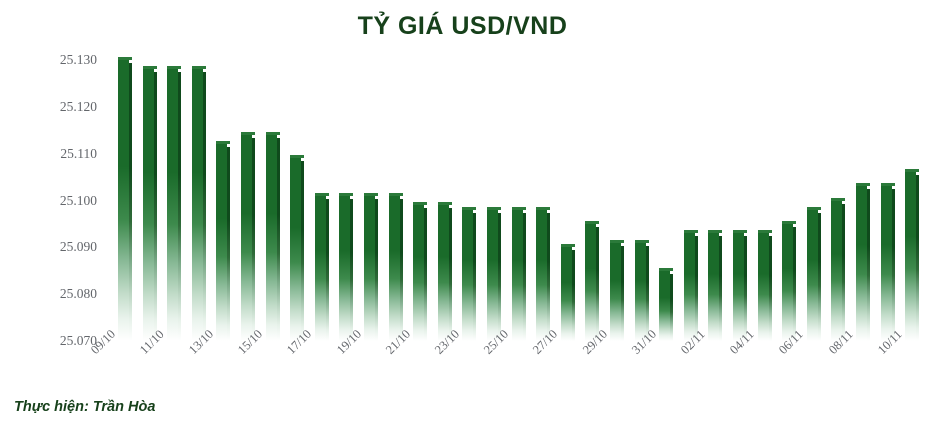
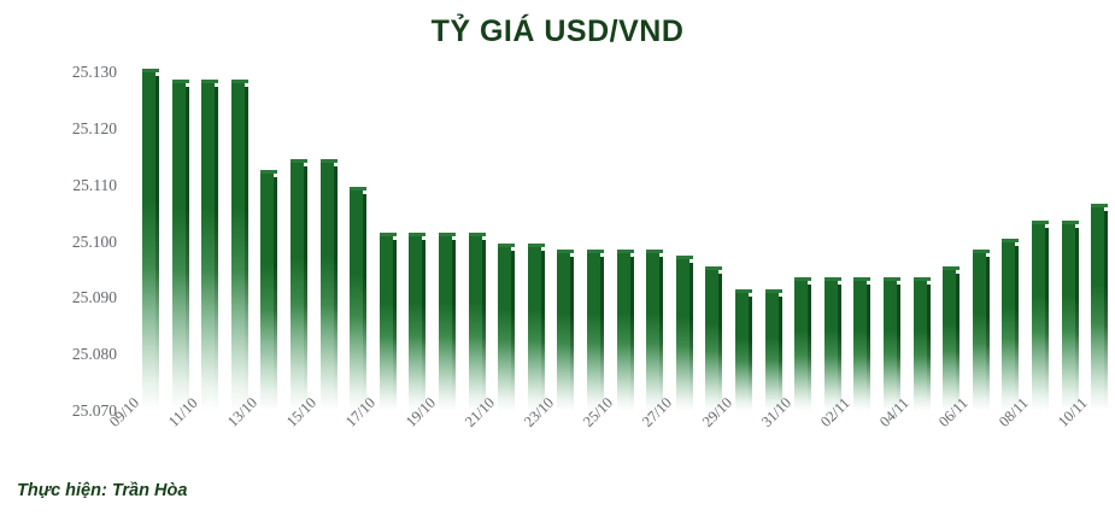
27/10: 25.090 -> 25.097
31/10: 25.085 -> 25.093
